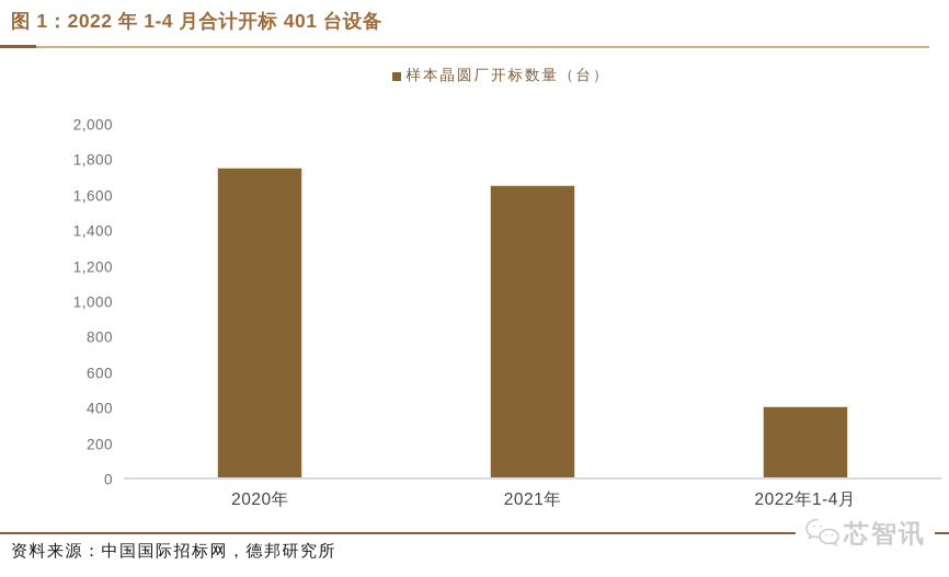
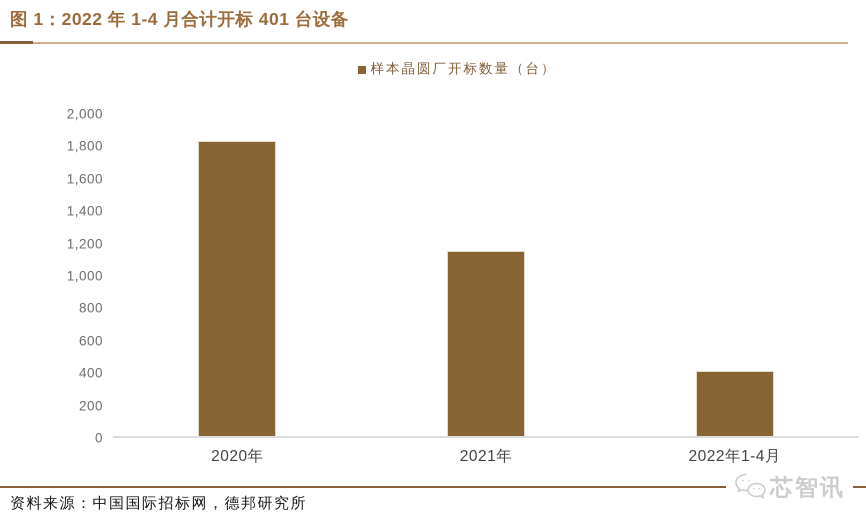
2020年: 1760 -> 1830
2021年: 1660 -> 1150
